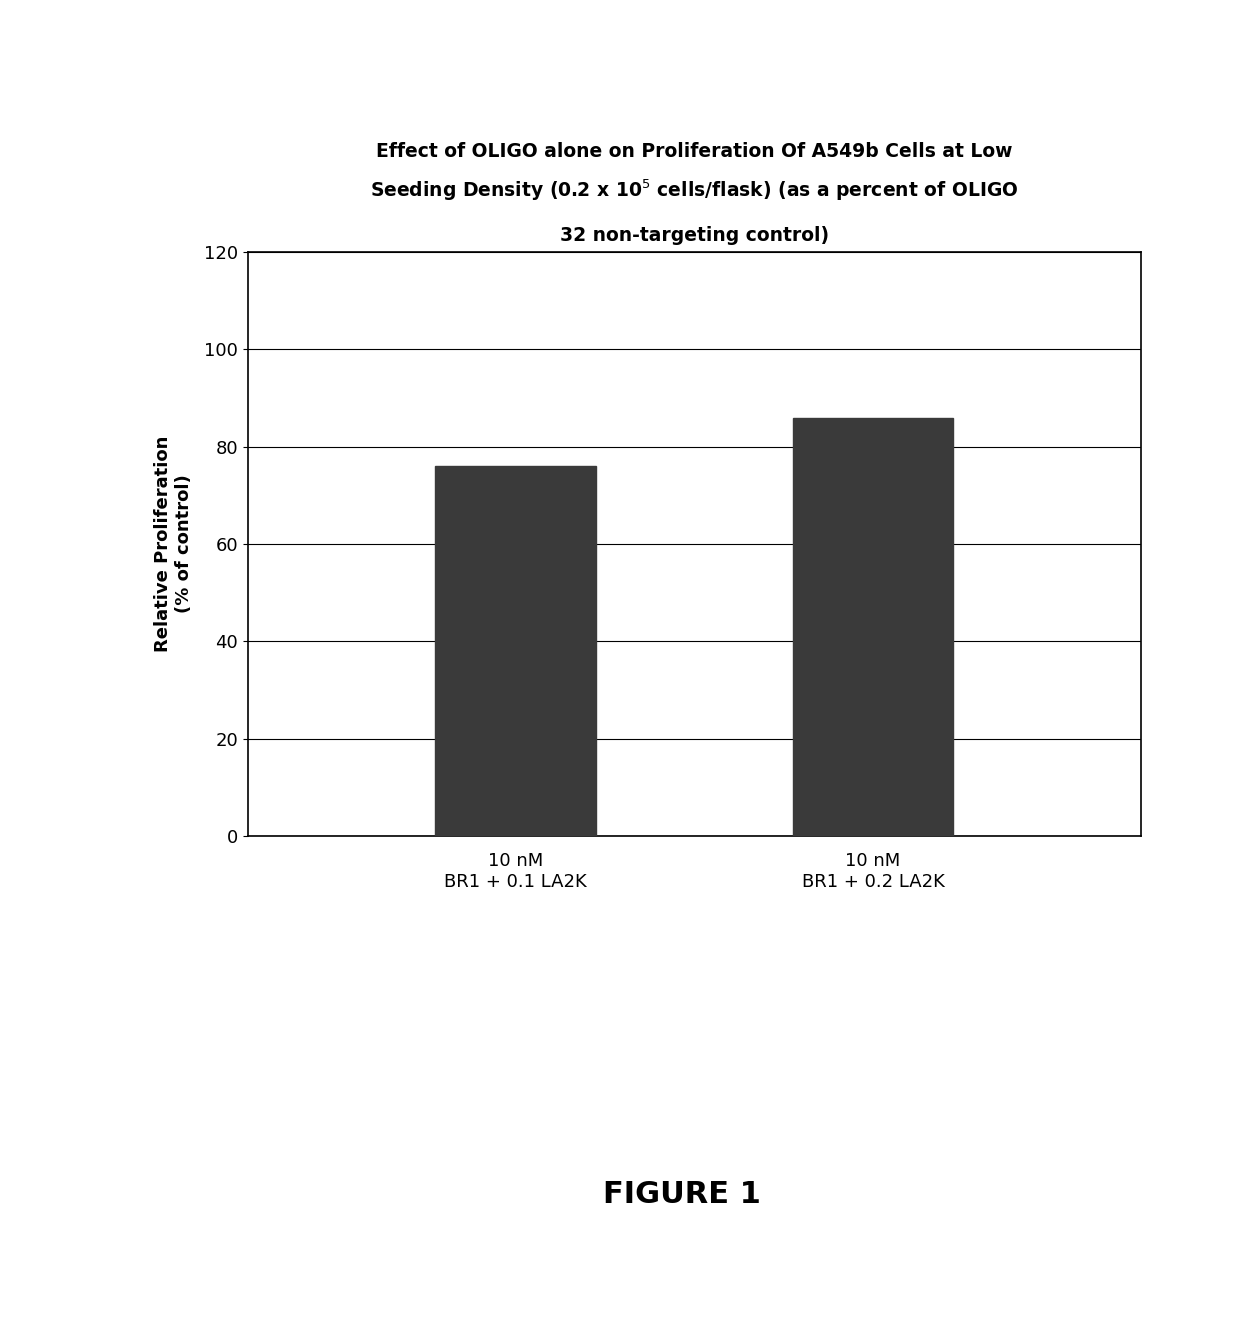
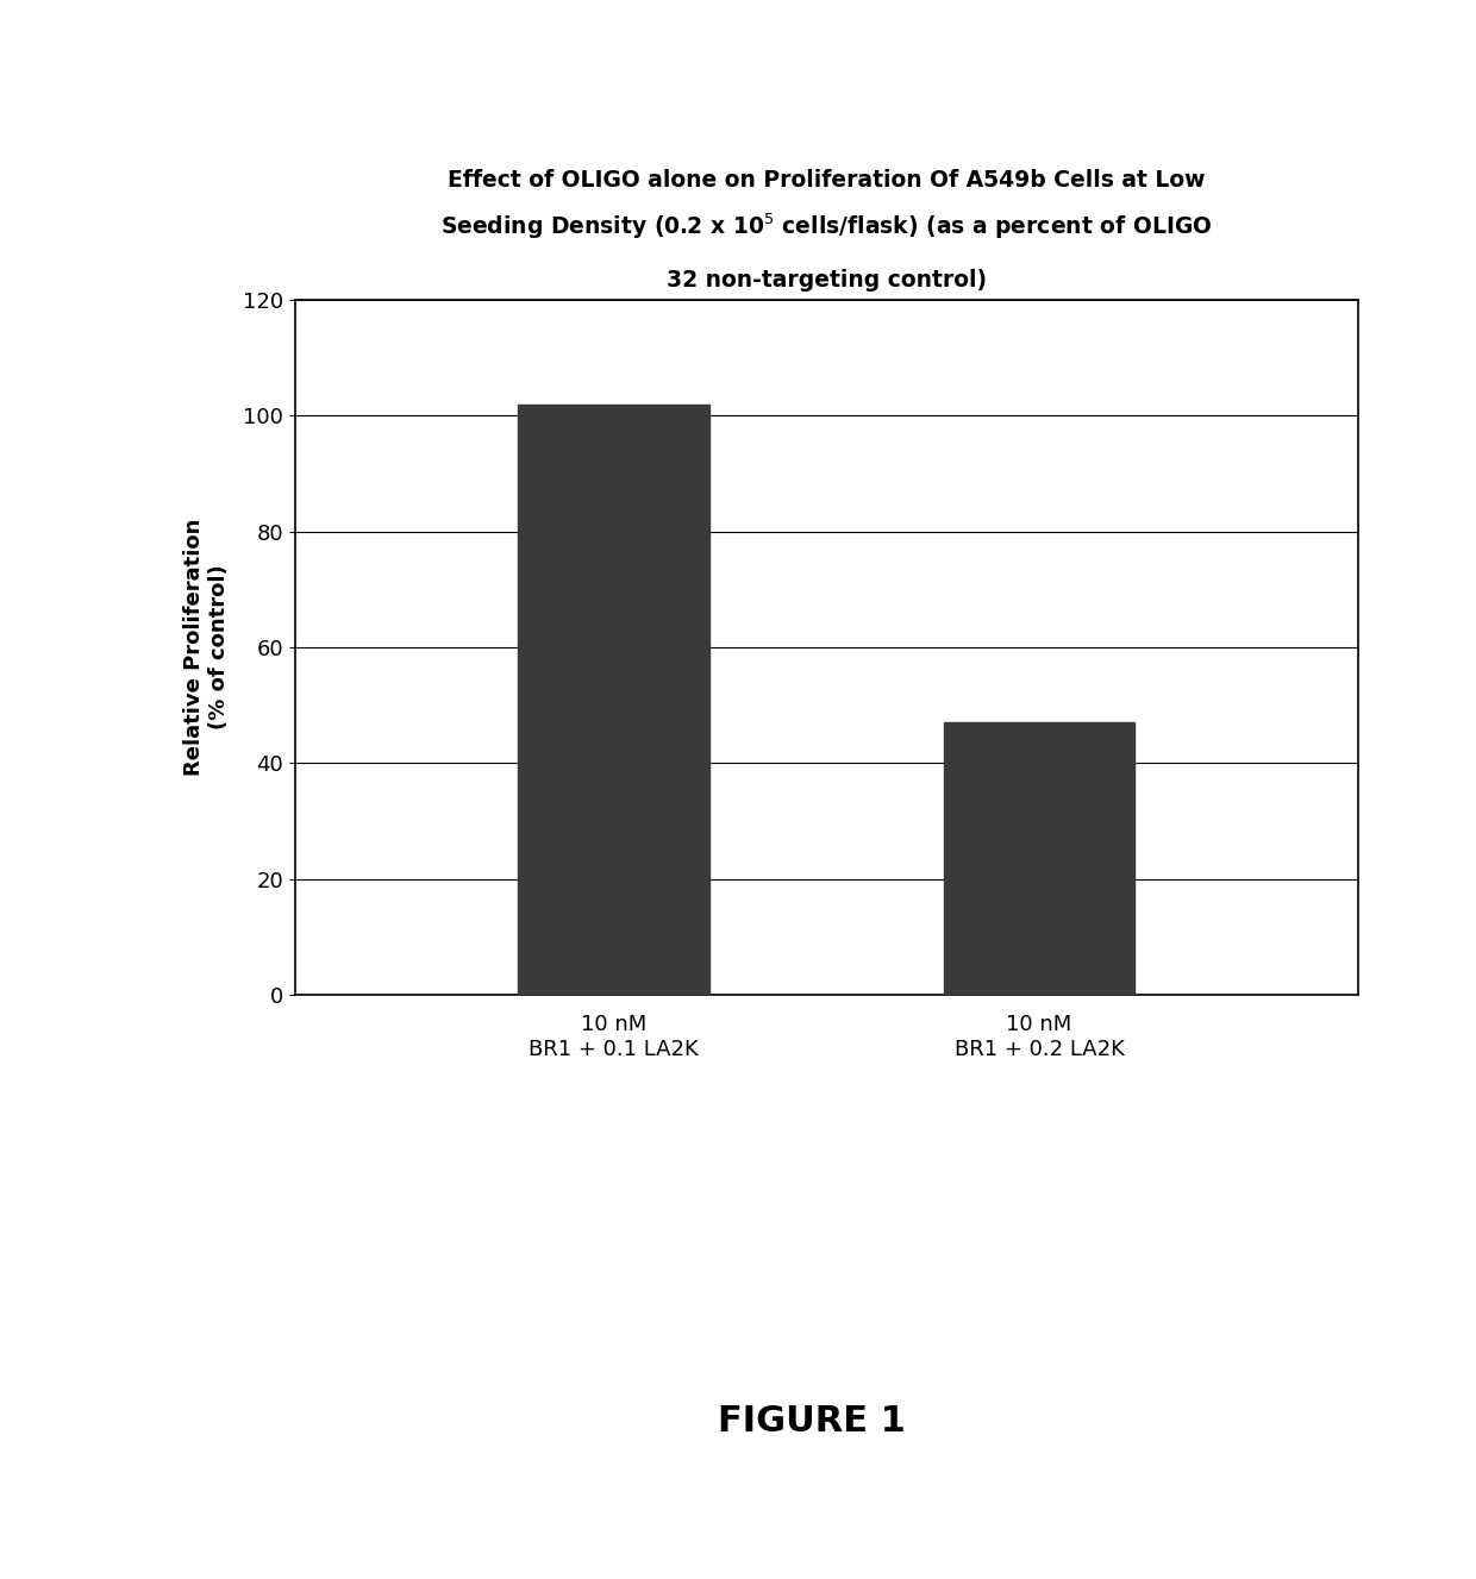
10 nM BR1 + 0.1 LA2K: 76 -> 102
10 nM BR1 + 0.2 LA2K: 86 -> 47
